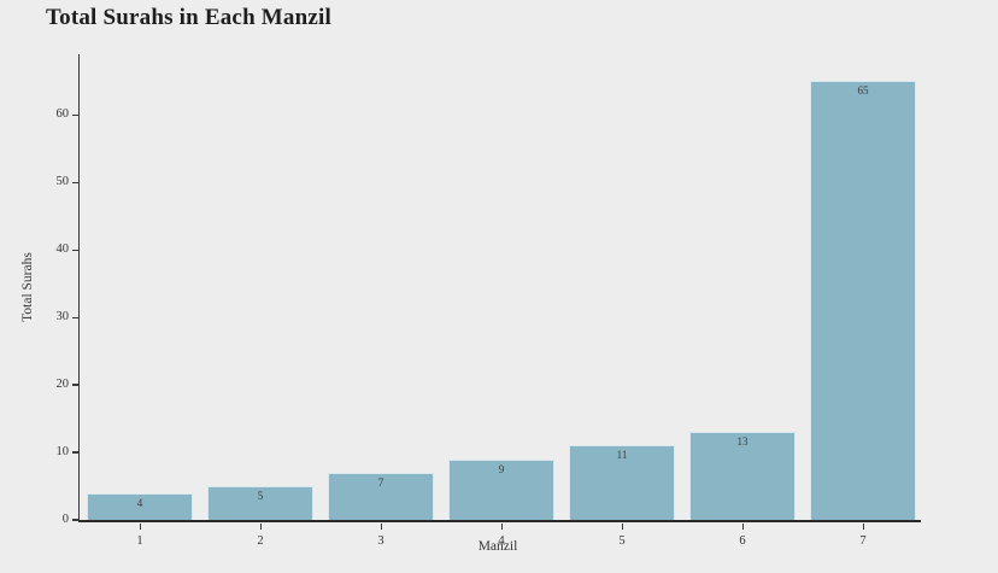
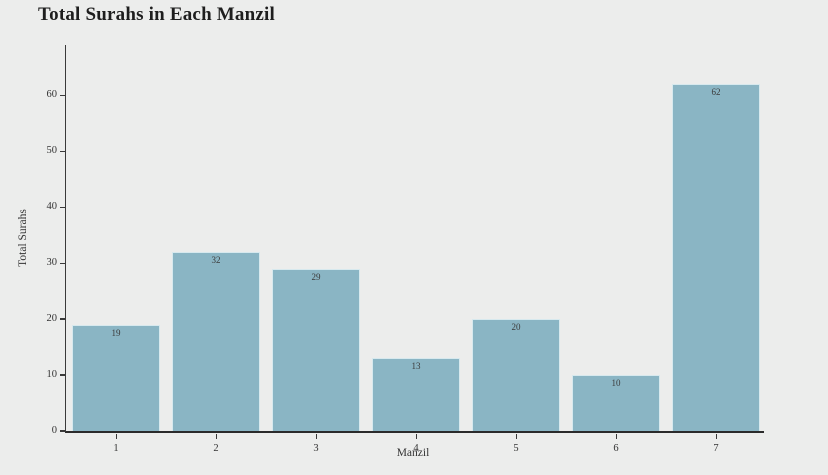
1: 4 -> 19
2: 5 -> 32
3: 7 -> 29
4: 9 -> 13
5: 11 -> 20
6: 13 -> 10
7: 65 -> 62
